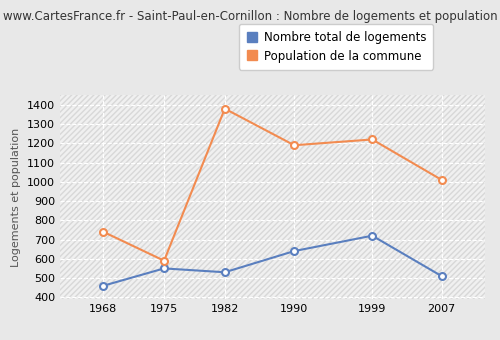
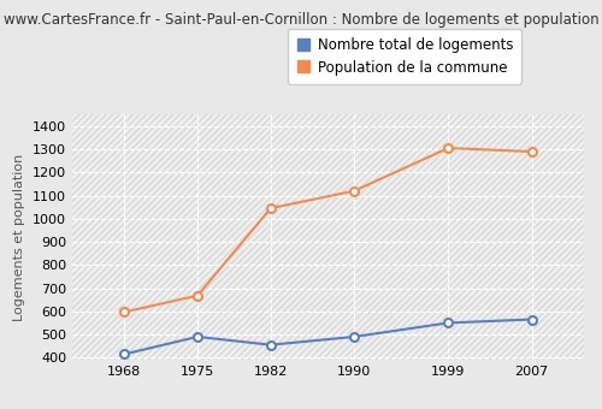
Nombre total de logements/1968: 460 -> 420
Population de la commune/1968: 740 -> 600
Nombre total de logements/1975: 550 -> 490
Population de la commune/1975: 590 -> 670
Nombre total de logements/1982: 530 -> 460
Population de la commune/1982: 1380 -> 1040
Nombre total de logements/1990: 640 -> 490
Population de la commune/1990: 1190 -> 1120
Nombre total de logements/1999: 720 -> 550
Population de la commune/1999: 1220 -> 1300
Nombre total de logements/2007: 510 -> 560
Population de la commune/2007: 1010 -> 1290
